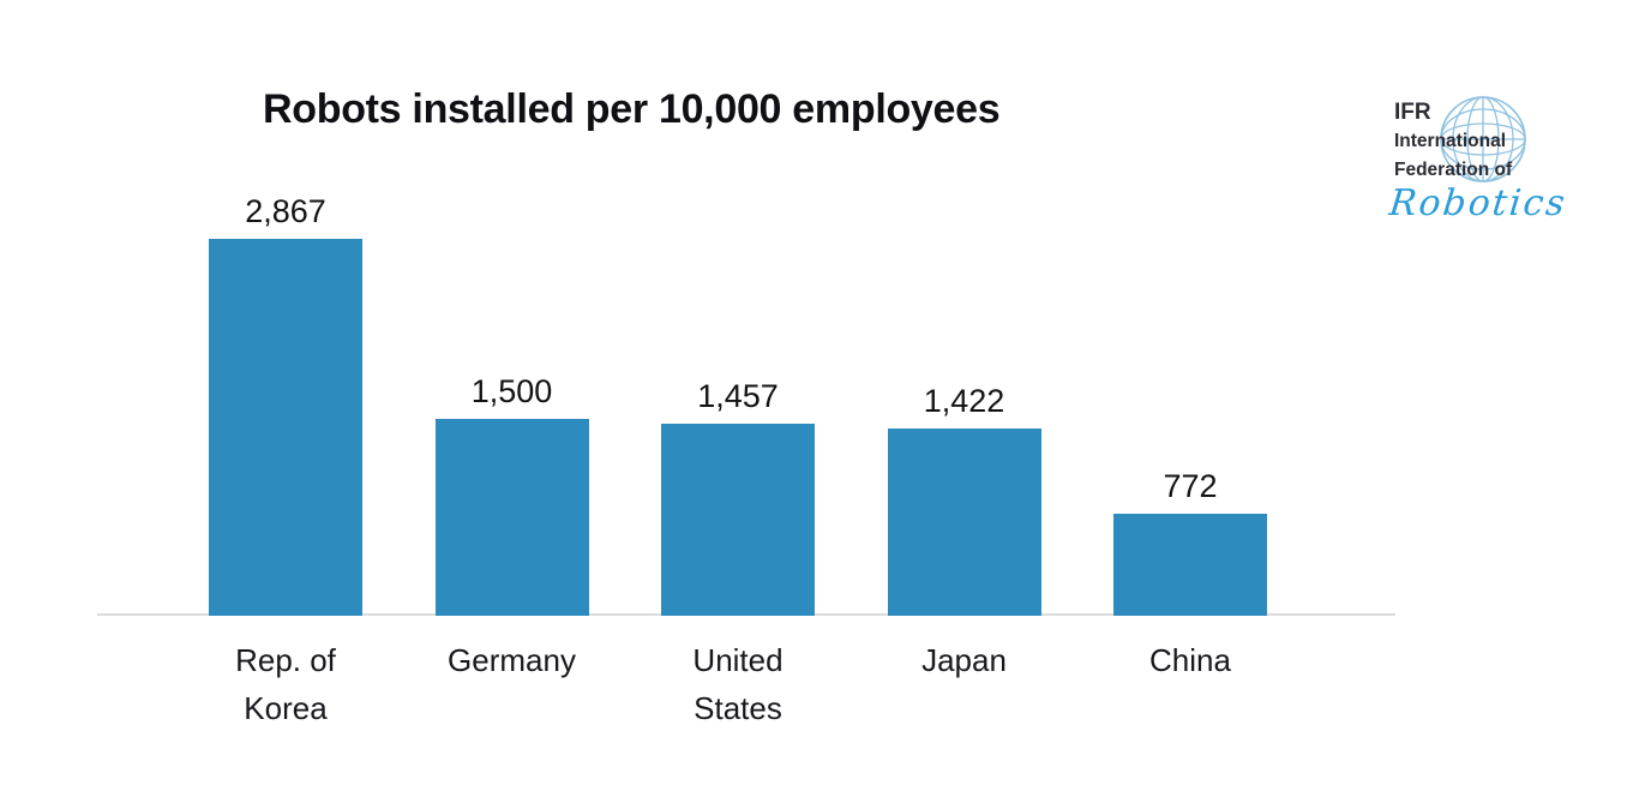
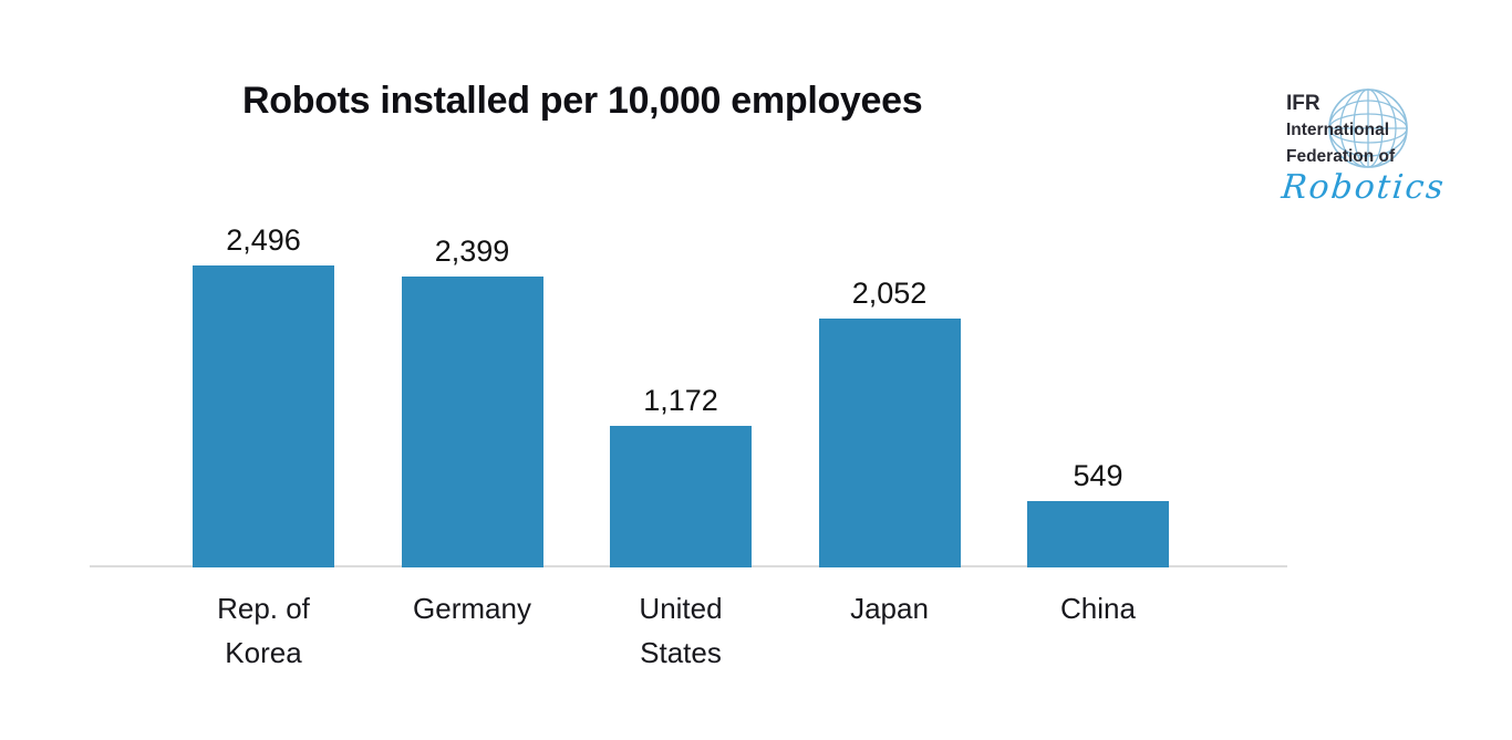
Rep. of Korea: 2,867 -> 2,496
Germany: 1,500 -> 2,399
United States: 1,457 -> 1,172
Japan: 1,422 -> 2,052
China: 772 -> 549
